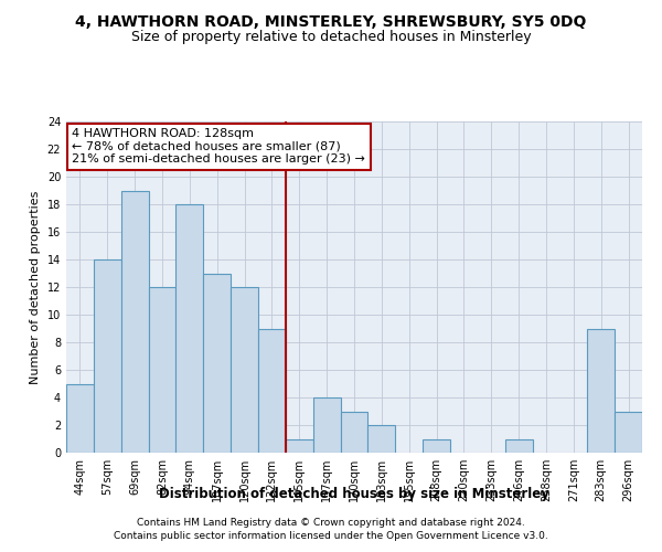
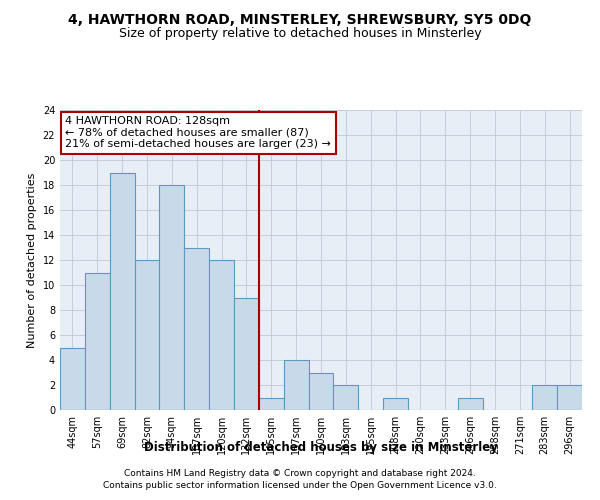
57sqm: 14 -> 11
283sqm: 9 -> 2
296sqm: 3 -> 2
